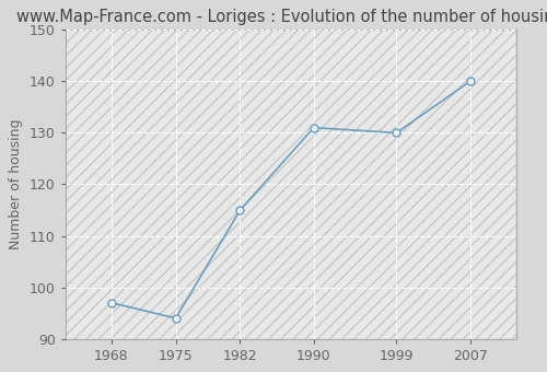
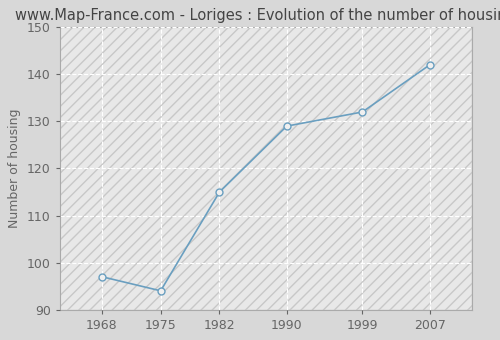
1990: 131 -> 129
1999: 130 -> 132
2007: 140 -> 142
